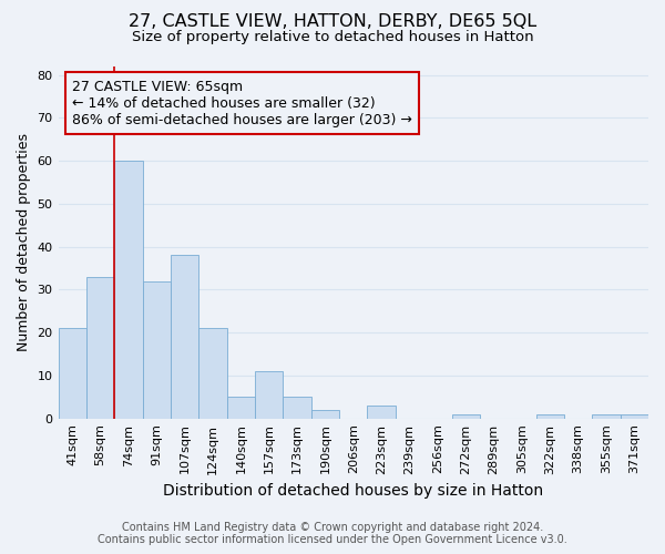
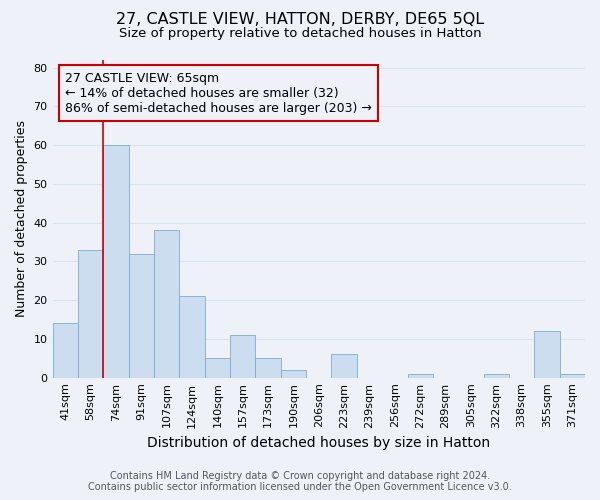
41sqm: 21 -> 14
223sqm: 3 -> 6
355sqm: 1 -> 12
